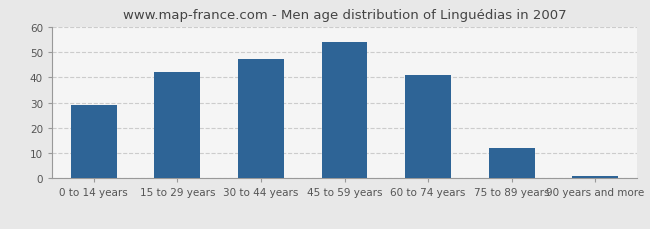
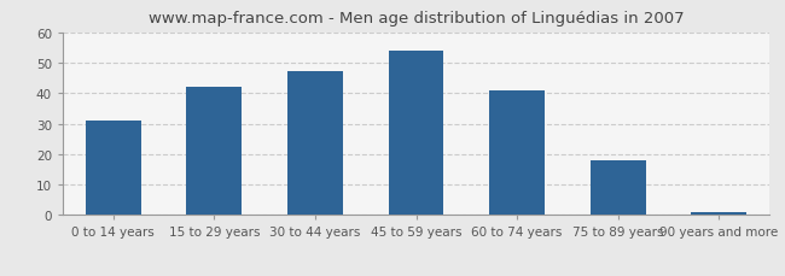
0 to 14 years: 29 -> 31
75 to 89 years: 12 -> 18
